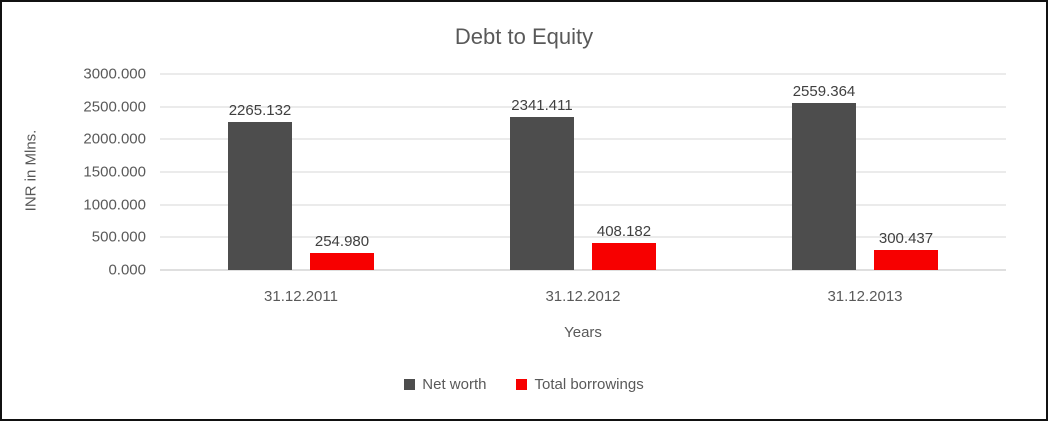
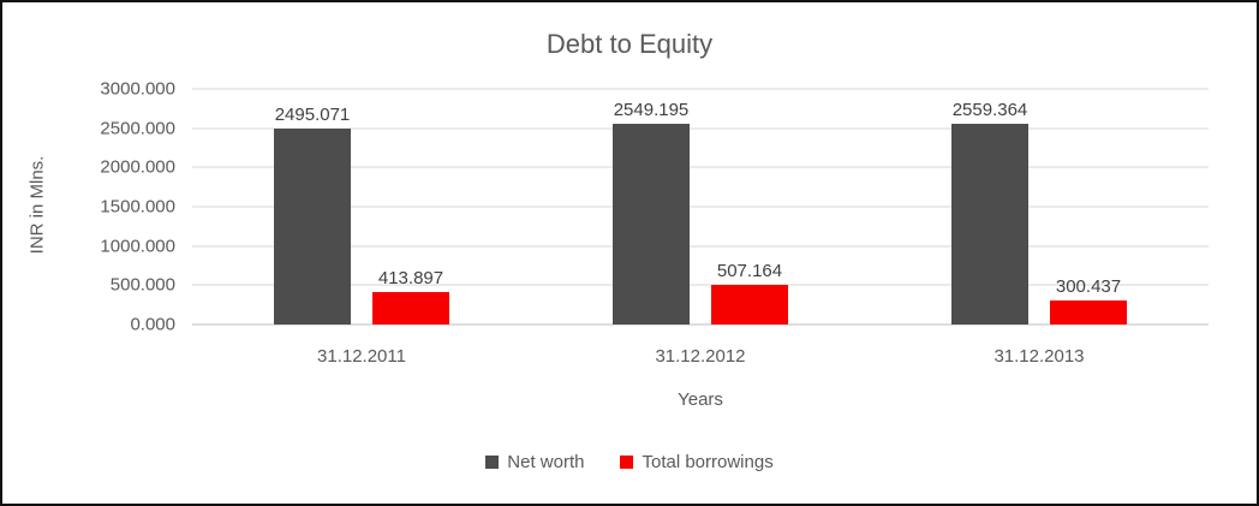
Net worth/31.12.2011: 2265.132 -> 2495.071
Total borrowings/31.12.2011: 254.980 -> 413.897
Net worth/31.12.2012: 2341.411 -> 2549.195
Total borrowings/31.12.2012: 408.182 -> 507.164
